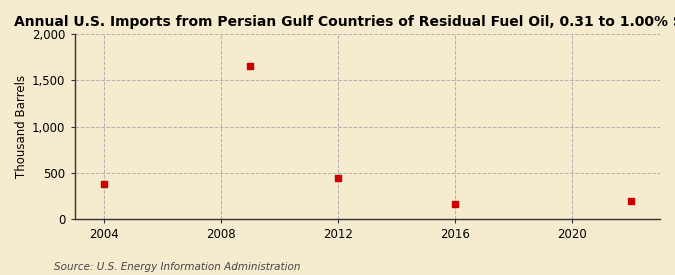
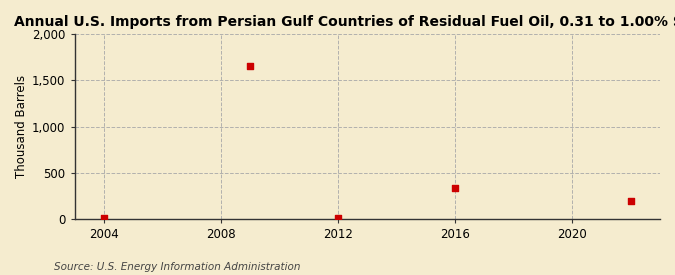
2004: 380 -> 10
2012: 440 -> 10
2016: 160 -> 330
